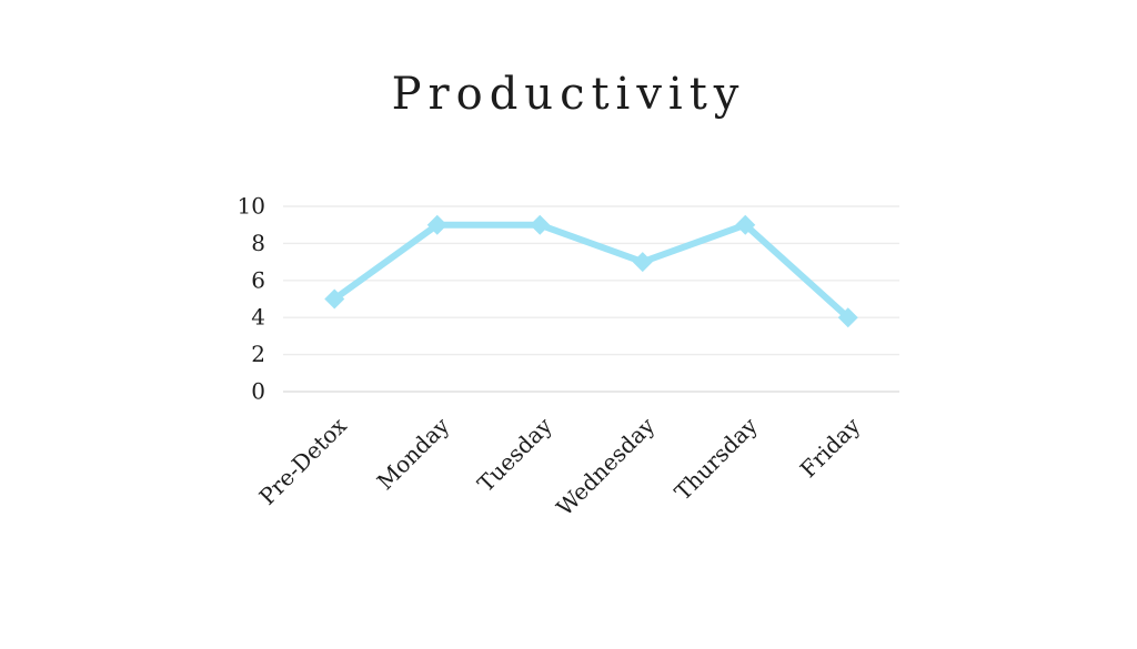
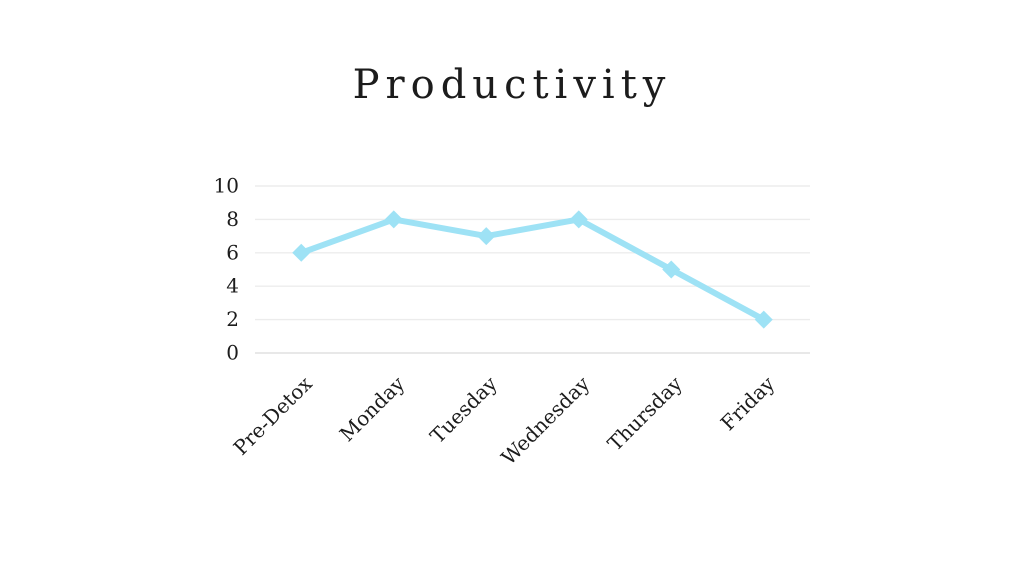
Pre-Detox: 5 -> 6
Monday: 9 -> 8
Tuesday: 9 -> 7
Wednesday: 7 -> 8
Thursday: 9 -> 5
Friday: 4 -> 2
